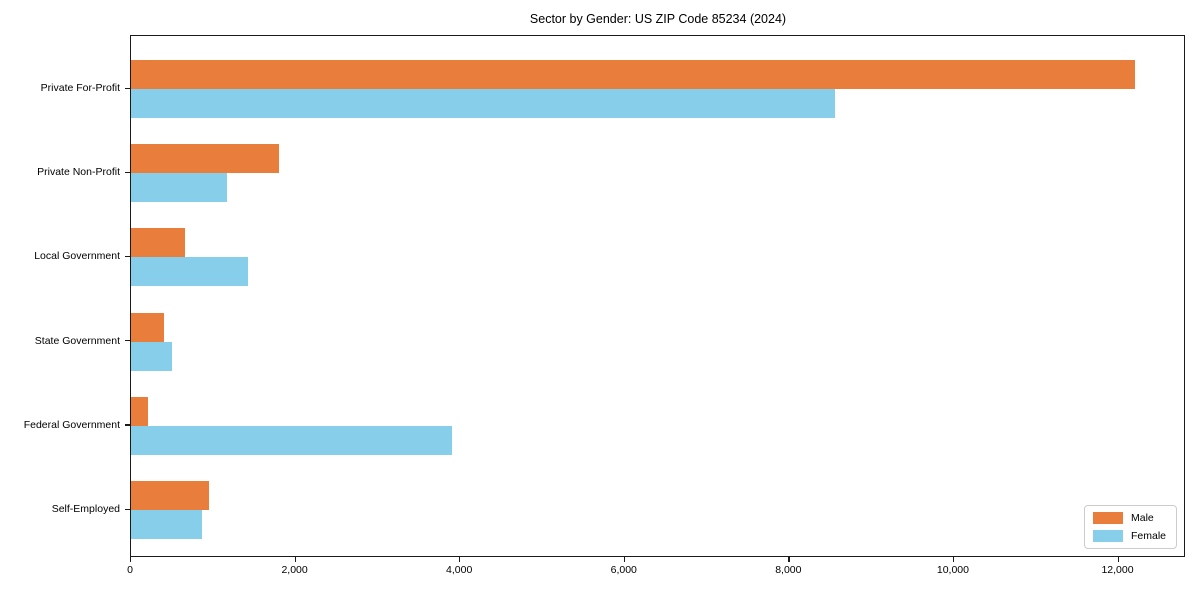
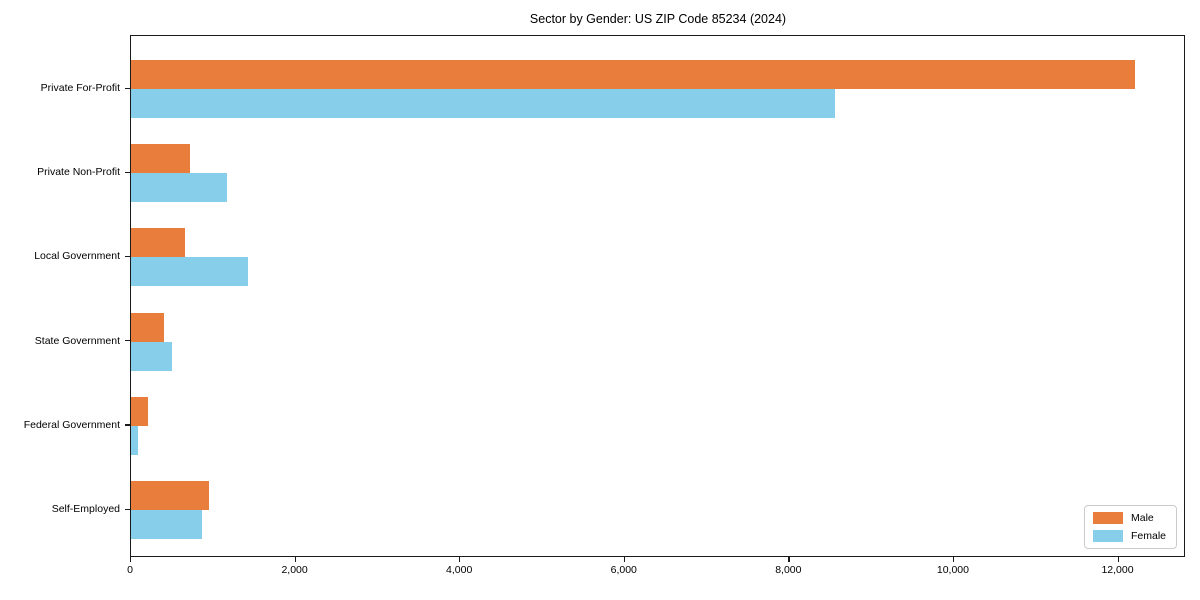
Male/Private Non-Profit: 1800 -> 700
Female/Federal Government: 3900 -> 100
